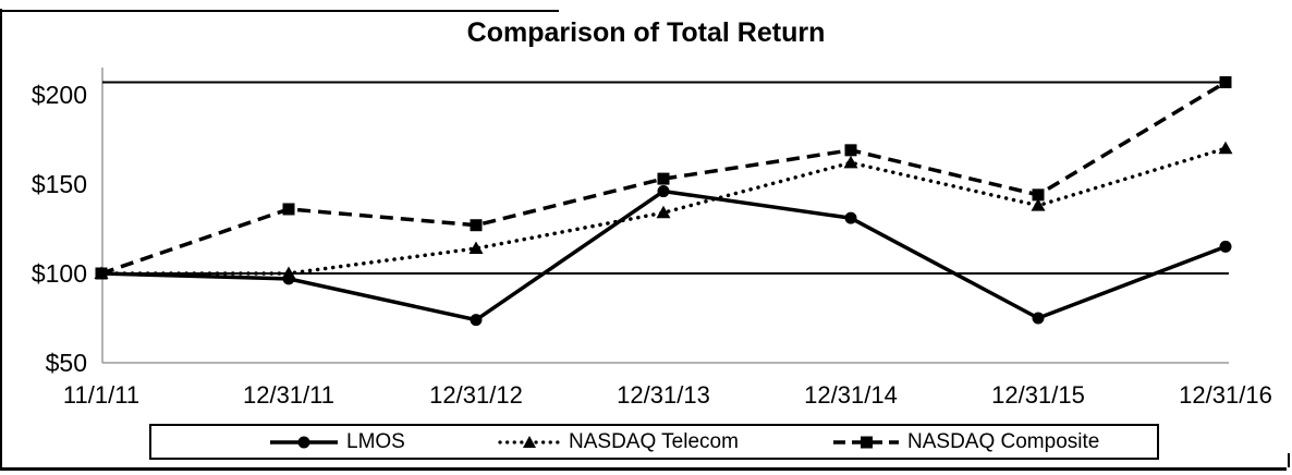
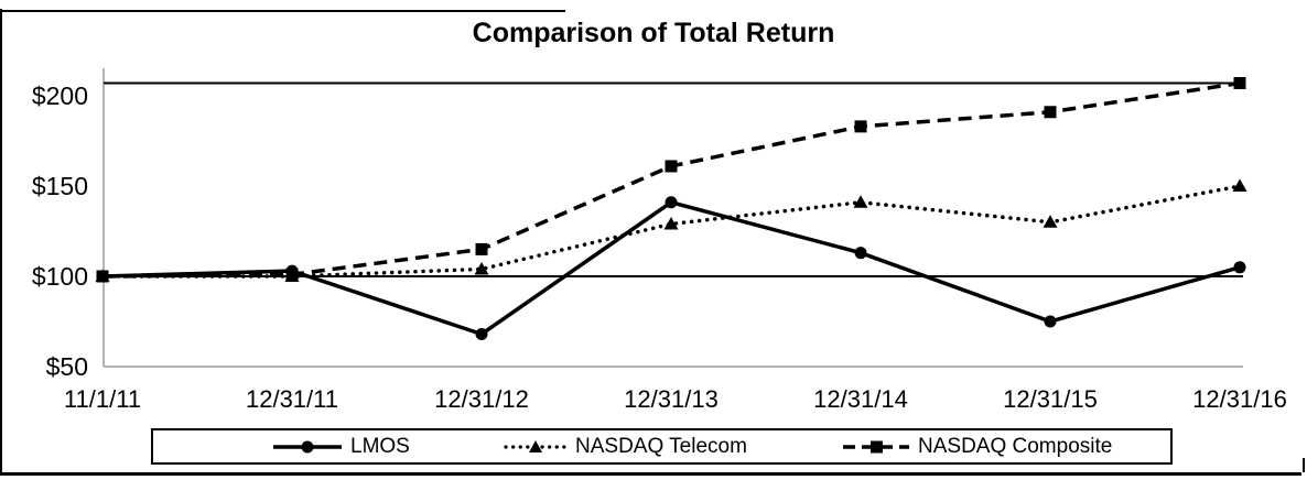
LMOS/12/31/11: $97 -> $103
NASDAQ Composite/12/31/11: $136 -> $101
LMOS/12/31/12: $74 -> $68
NASDAQ Telecom/12/31/12: $114 -> $104
NASDAQ Composite/12/31/12: $127 -> $115
LMOS/12/31/13: $146 -> $141
NASDAQ Telecom/12/31/13: $134 -> $129
NASDAQ Composite/12/31/13: $153 -> $161
LMOS/12/31/14: $131 -> $113
NASDAQ Telecom/12/31/14: $162 -> $141
NASDAQ Composite/12/31/14: $169 -> $183
NASDAQ Telecom/12/31/15: $138 -> $130
NASDAQ Composite/12/31/15: $144 -> $191
LMOS/12/31/16: $115 -> $105
NASDAQ Telecom/12/31/16: $170 -> $150
